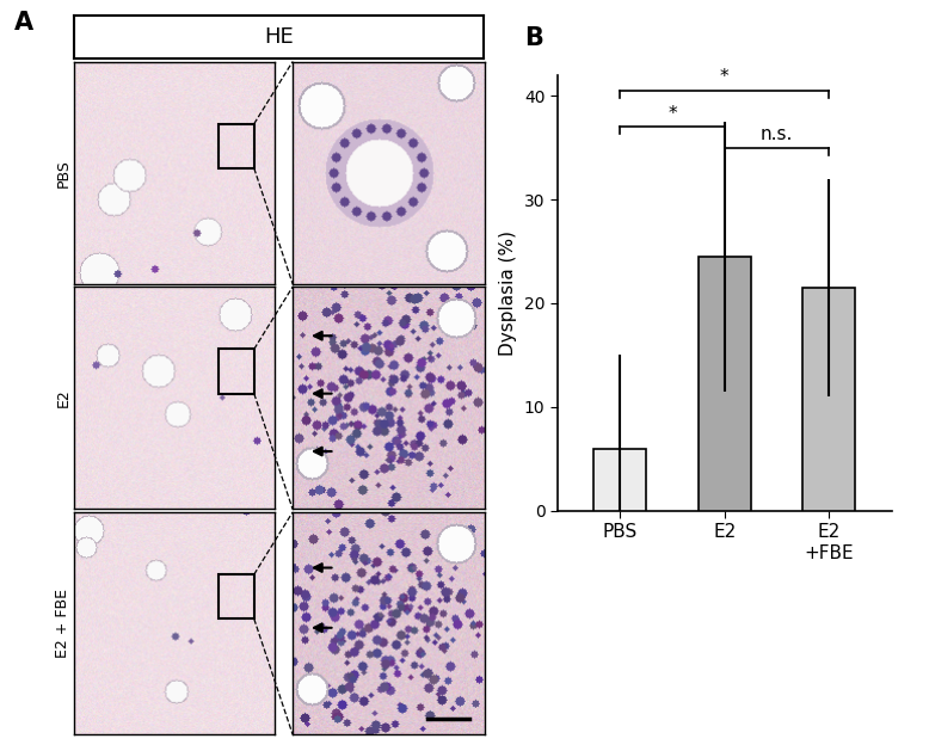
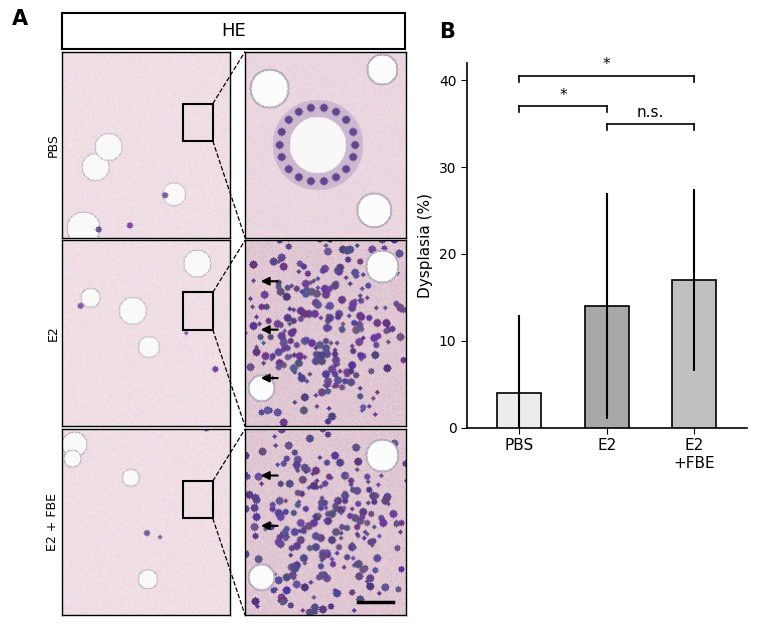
PBS: 6.0 -> 4.0
E2: 24.5 -> 14.0
E2 +FBE: 21.5 -> 17.0
